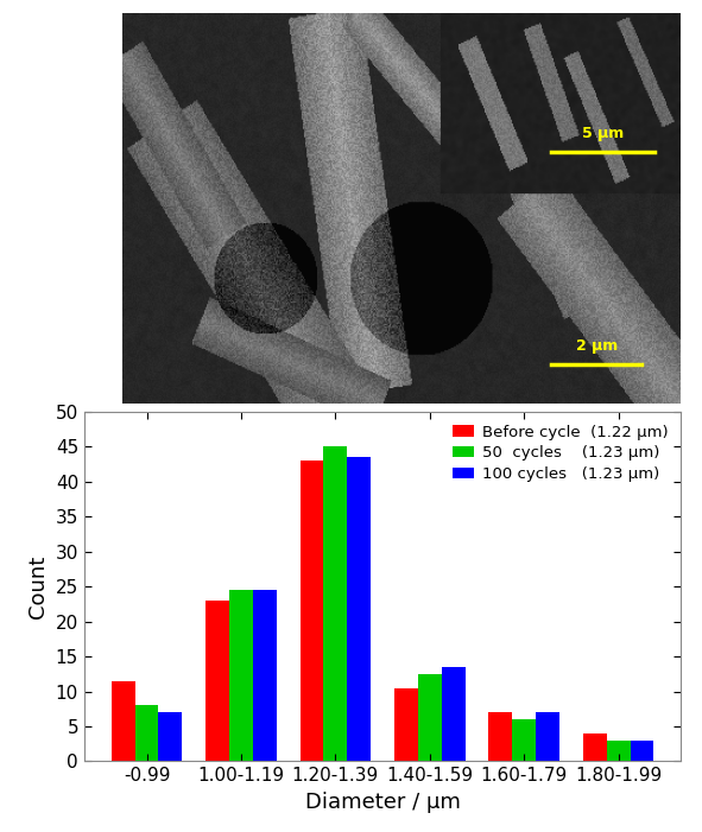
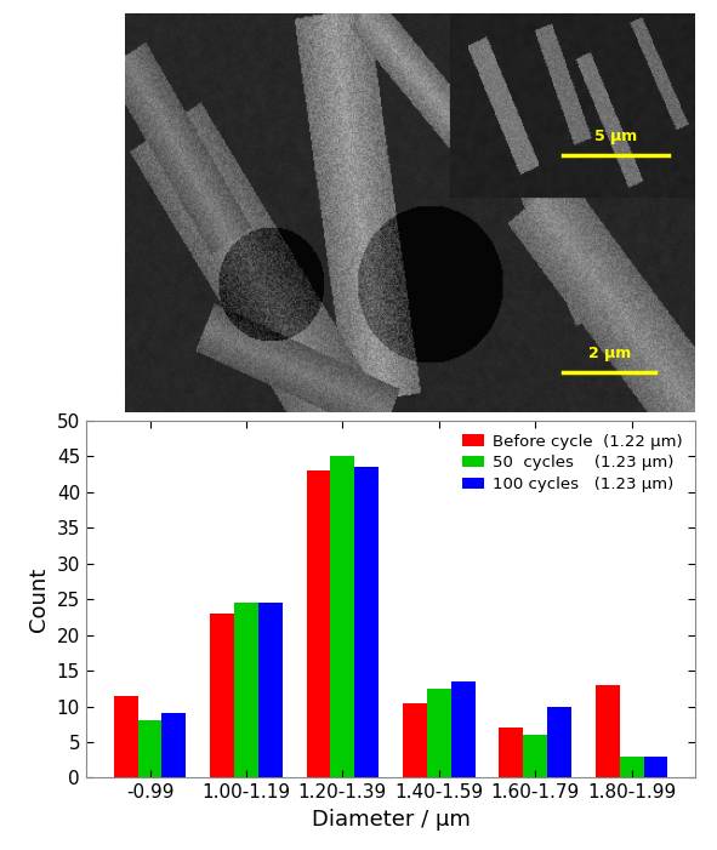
100 cycles (1.23 μm)/-0.99: 7.0 -> 9.0
100 cycles (1.23 μm)/1.60-1.79: 7.0 -> 10.0
Before cycle (1.22 μm)/1.80-1.99: 4.0 -> 13.0
